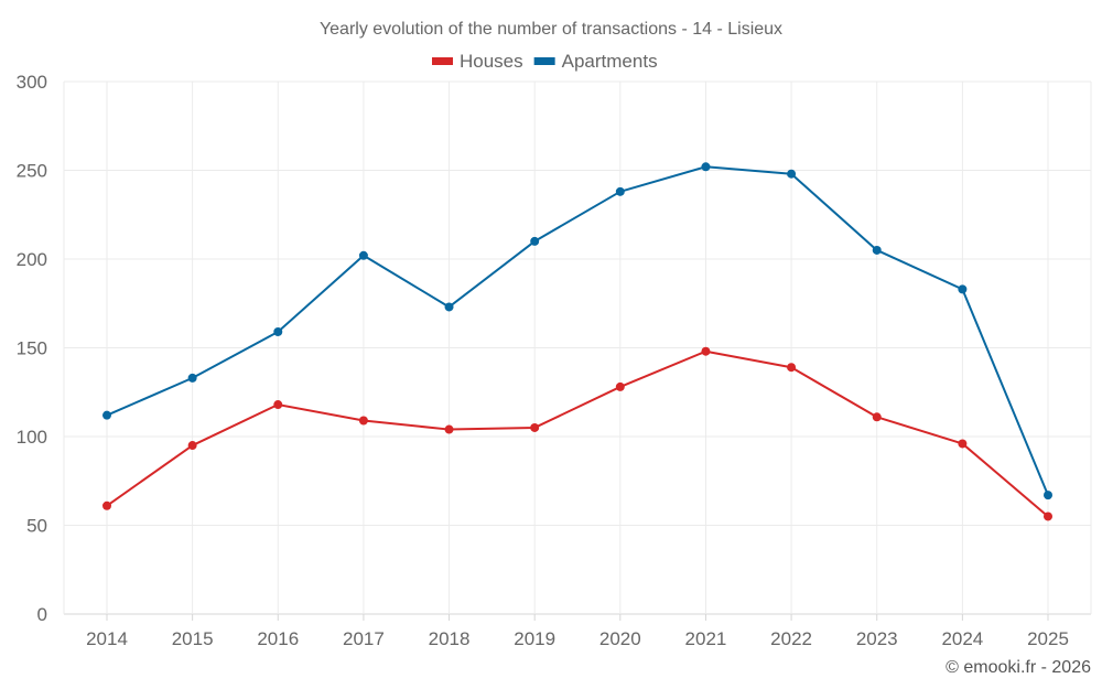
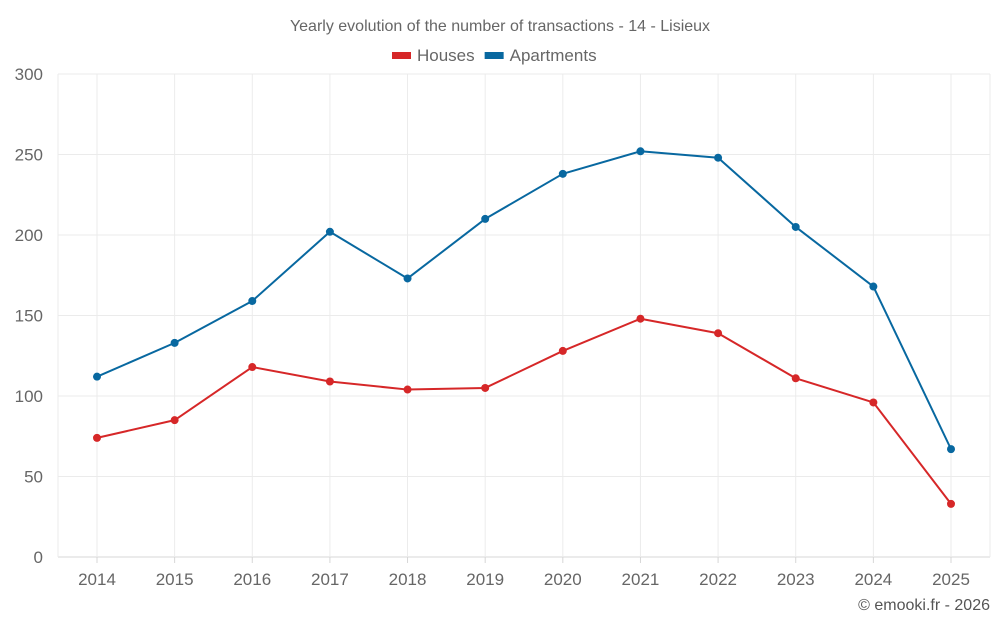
Houses/2014: 61 -> 74
Houses/2015: 95 -> 85
Apartments/2024: 183 -> 168
Houses/2025: 55 -> 33
